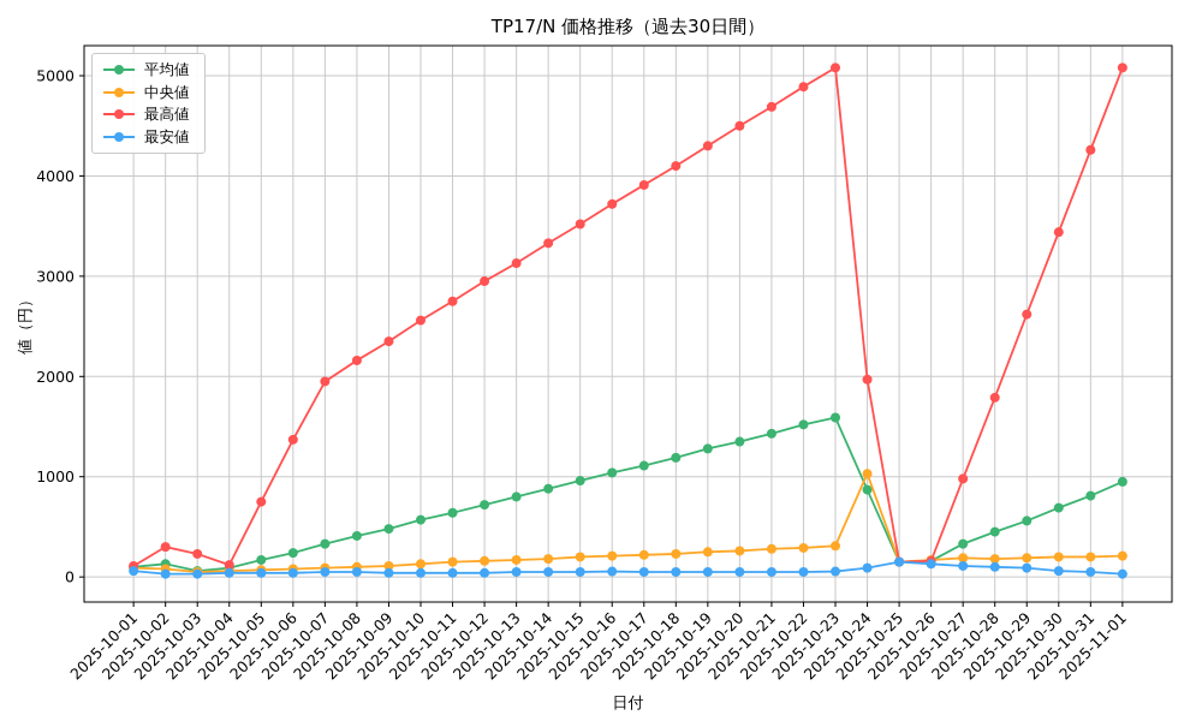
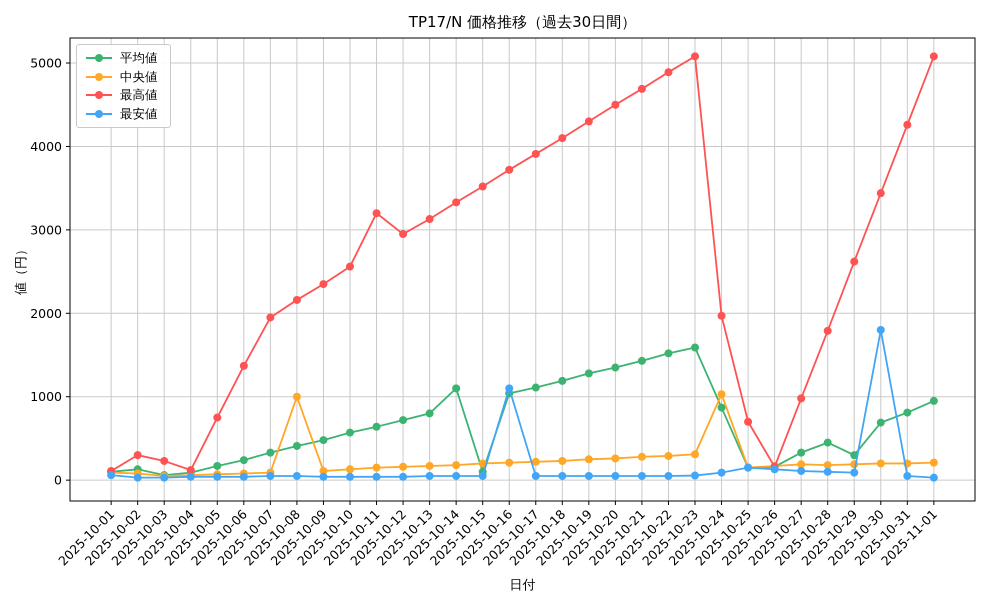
中央値/2025-10-08: 100 -> 1000
最高値/2025-10-11: 2800 -> 3200
平均値/2025-10-14: 900 -> 1100
平均値/2025-10-15: 1000 -> 100
最安値/2025-10-16: 100 -> 1100
最高値/2025-10-25: 200 -> 700
平均値/2025-10-29: 600 -> 300
最安値/2025-10-30: 100 -> 1800
